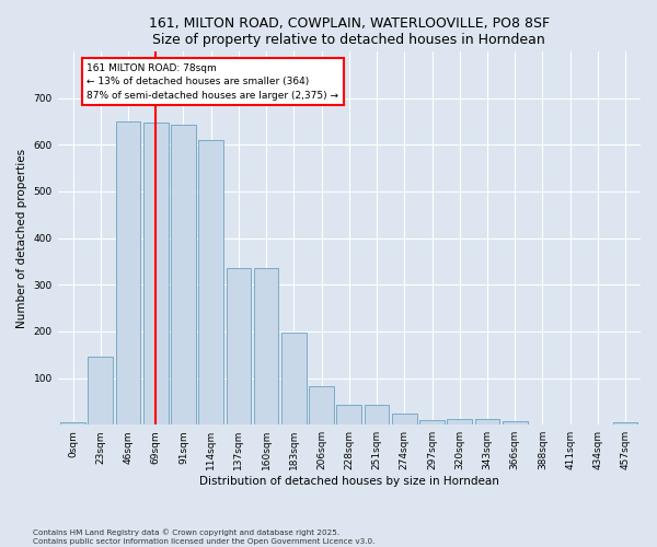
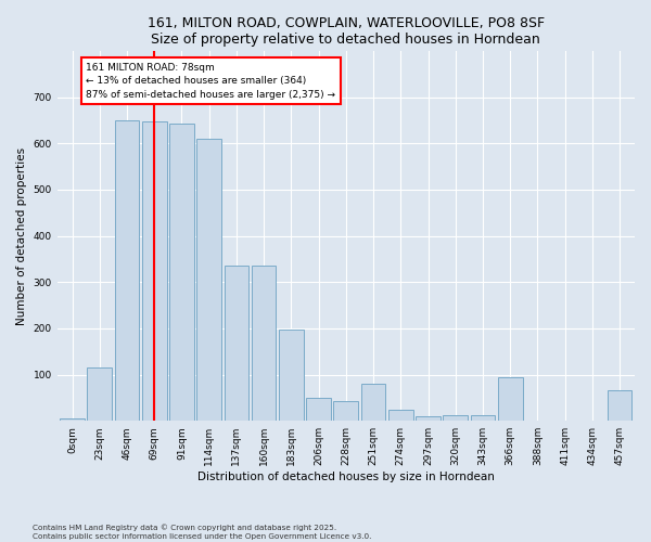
23sqm: 145 -> 115
206sqm: 83 -> 50
251sqm: 42 -> 80
366sqm: 8 -> 95
457sqm: 5 -> 65
